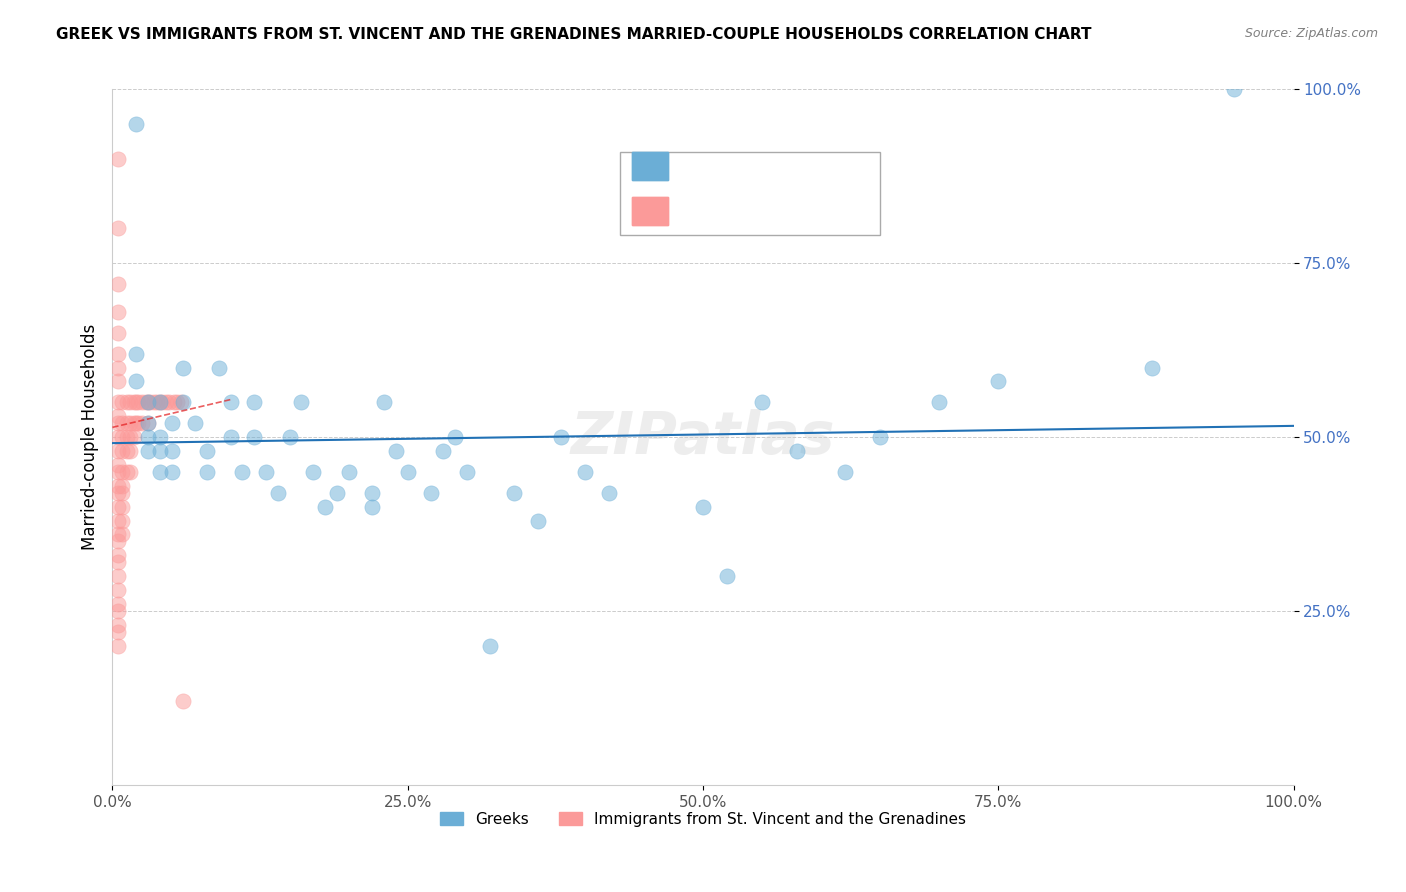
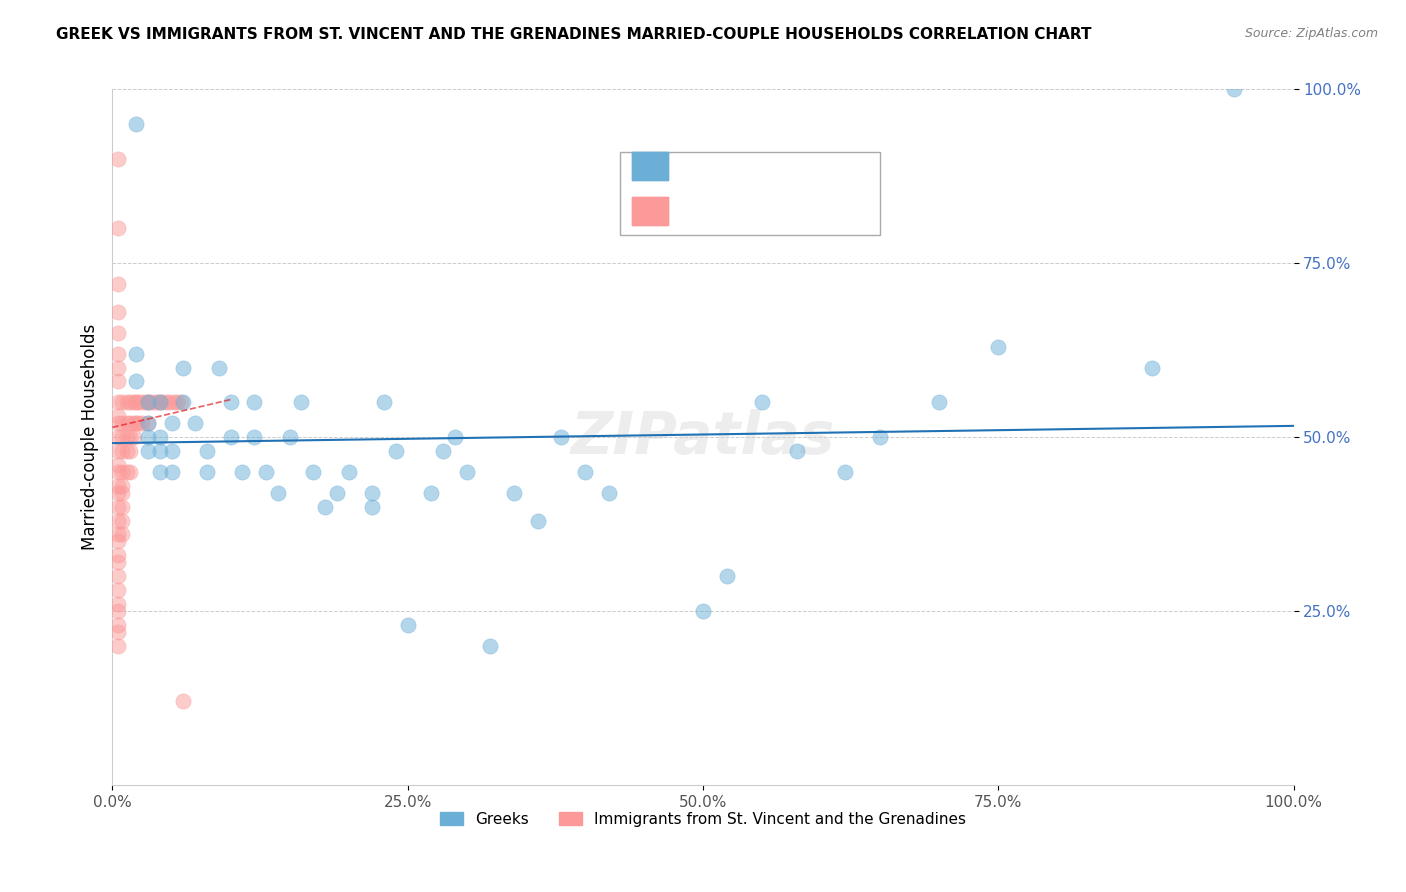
Greeks/25.0%: 45% -> 23%
Greeks/50.0%: 40% -> 25%
Greeks/75.0%: 58% -> 63%
